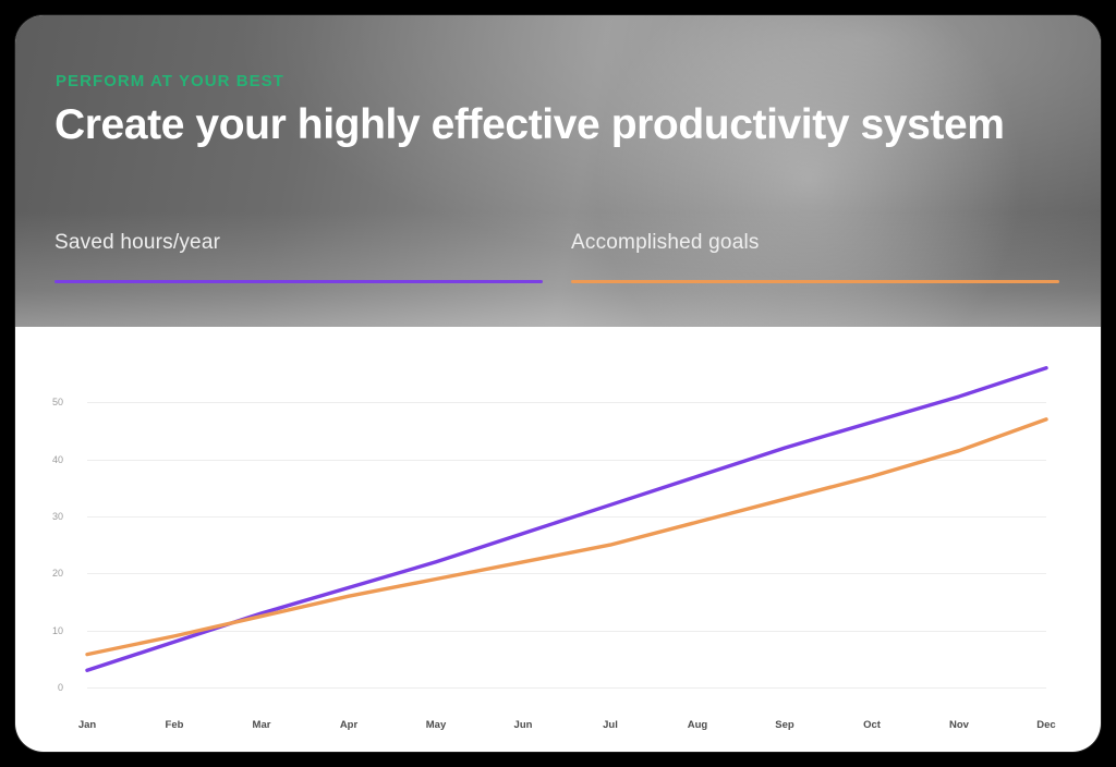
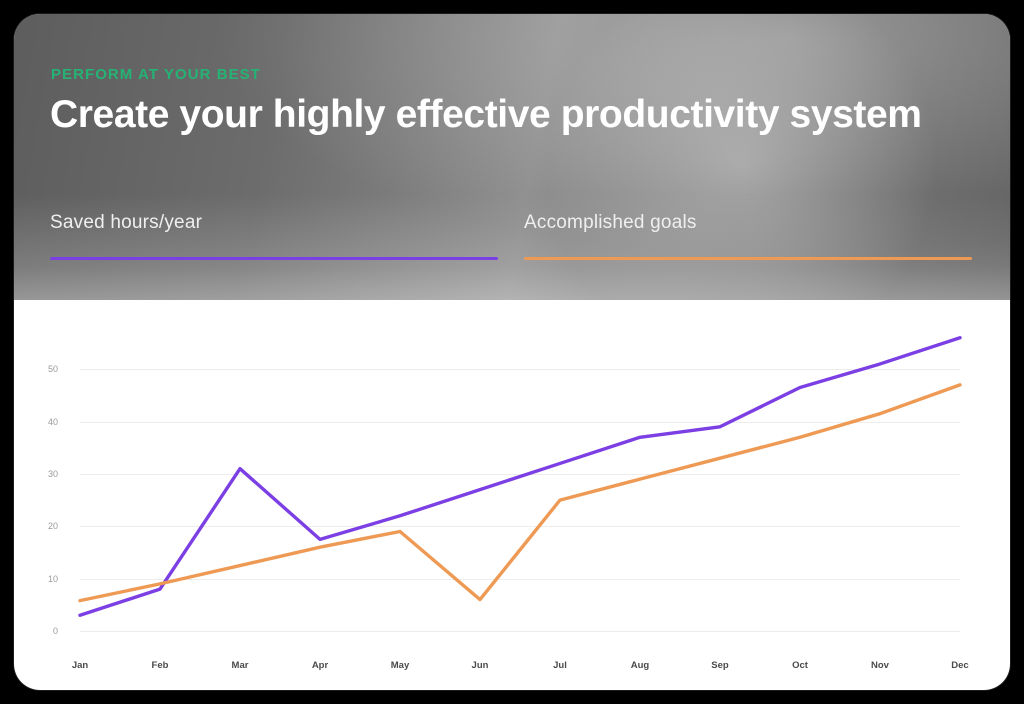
Saved hours/year/Mar: 13 -> 31
Accomplished goals/Jun: 22 -> 6
Saved hours/year/Sep: 42 -> 39
